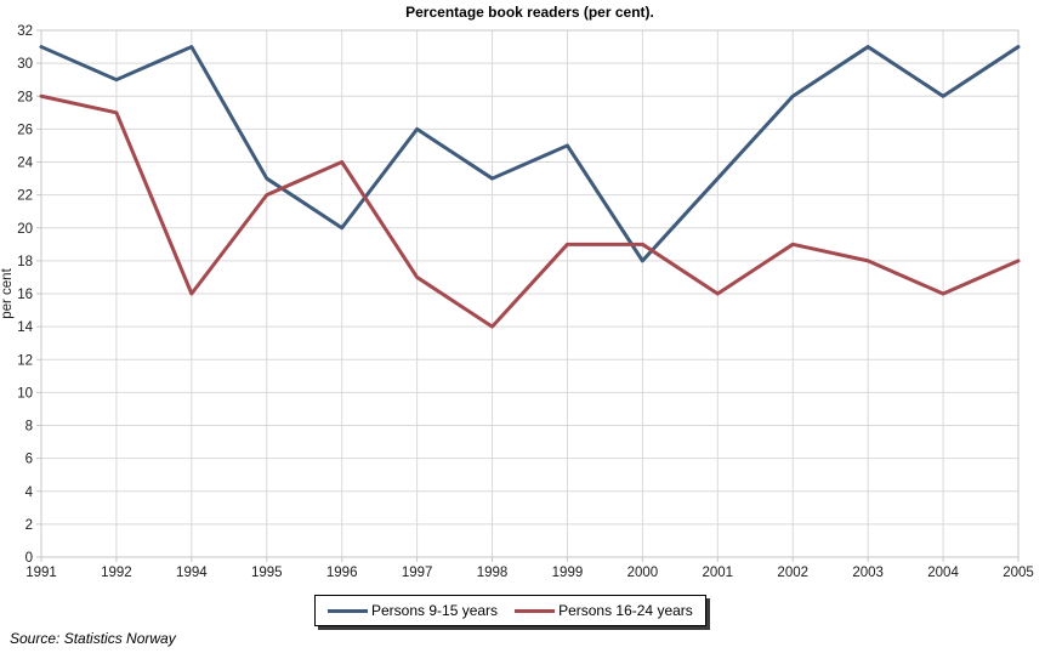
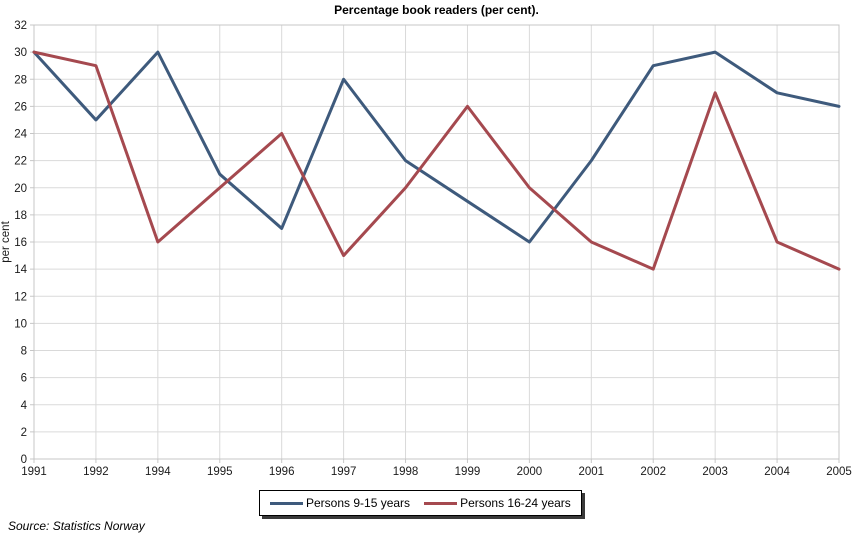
Persons 9-15 years/1991: 31 -> 30
Persons 16-24 years/1991: 28 -> 30
Persons 9-15 years/1992: 29 -> 25
Persons 16-24 years/1992: 27 -> 29
Persons 9-15 years/1994: 31 -> 30
Persons 9-15 years/1995: 23 -> 21
Persons 16-24 years/1995: 22 -> 20
Persons 9-15 years/1996: 20 -> 17
Persons 9-15 years/1997: 26 -> 28
Persons 16-24 years/1997: 17 -> 15
Persons 9-15 years/1998: 23 -> 22
Persons 16-24 years/1998: 14 -> 20
Persons 9-15 years/1999: 25 -> 19
Persons 16-24 years/1999: 19 -> 26
Persons 9-15 years/2000: 18 -> 16
Persons 16-24 years/2000: 19 -> 20
Persons 9-15 years/2001: 23 -> 22
Persons 9-15 years/2002: 28 -> 29
Persons 16-24 years/2002: 19 -> 14
Persons 9-15 years/2003: 31 -> 30
Persons 16-24 years/2003: 18 -> 27
Persons 9-15 years/2004: 28 -> 27
Persons 9-15 years/2005: 31 -> 26
Persons 16-24 years/2005: 18 -> 14
